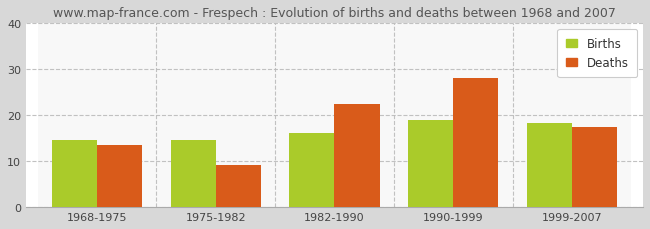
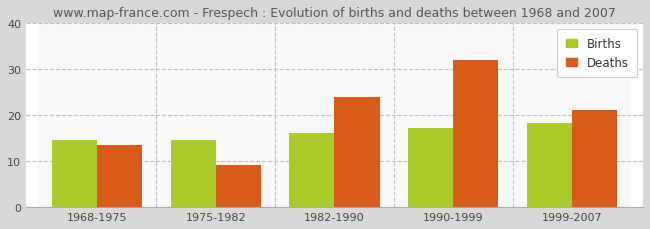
Deaths/1982-1990: 22.5 -> 24.0
Births/1990-1999: 19.0 -> 17.1
Deaths/1990-1999: 28.0 -> 32.0
Deaths/1999-2007: 17.5 -> 21.0
